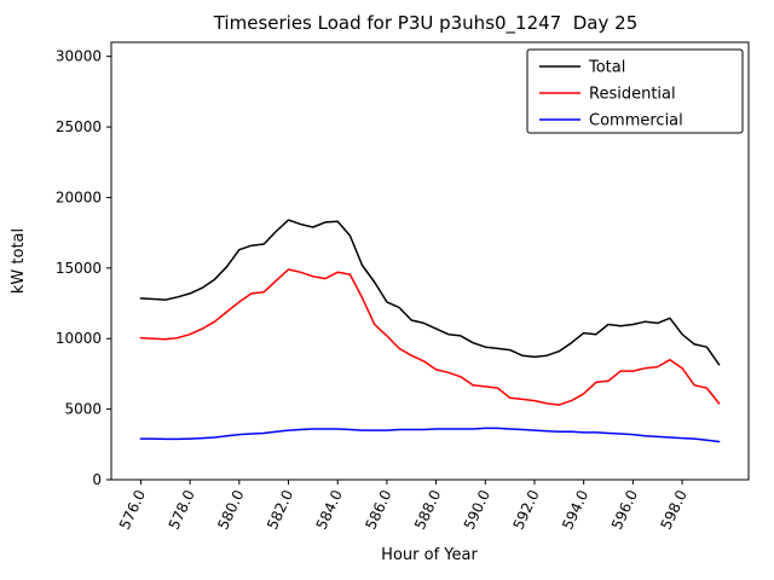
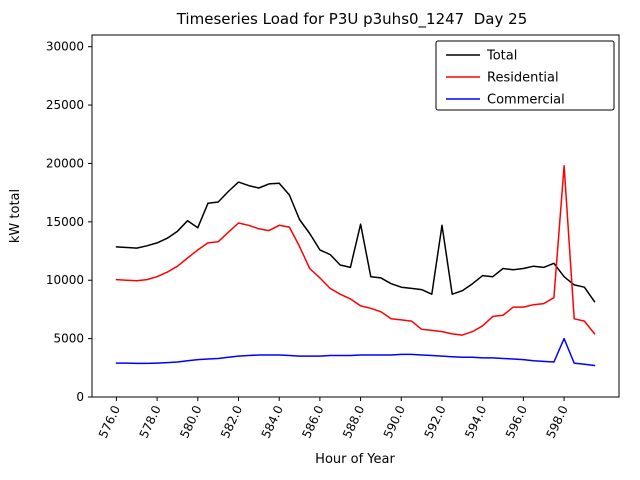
Total/580.0: 16300 -> 14500
Total/588.0: 10700 -> 14800
Total/592.0: 8700 -> 14700
Residential/598.0: 7900 -> 19800
Commercial/598.0: 3000 -> 5000
